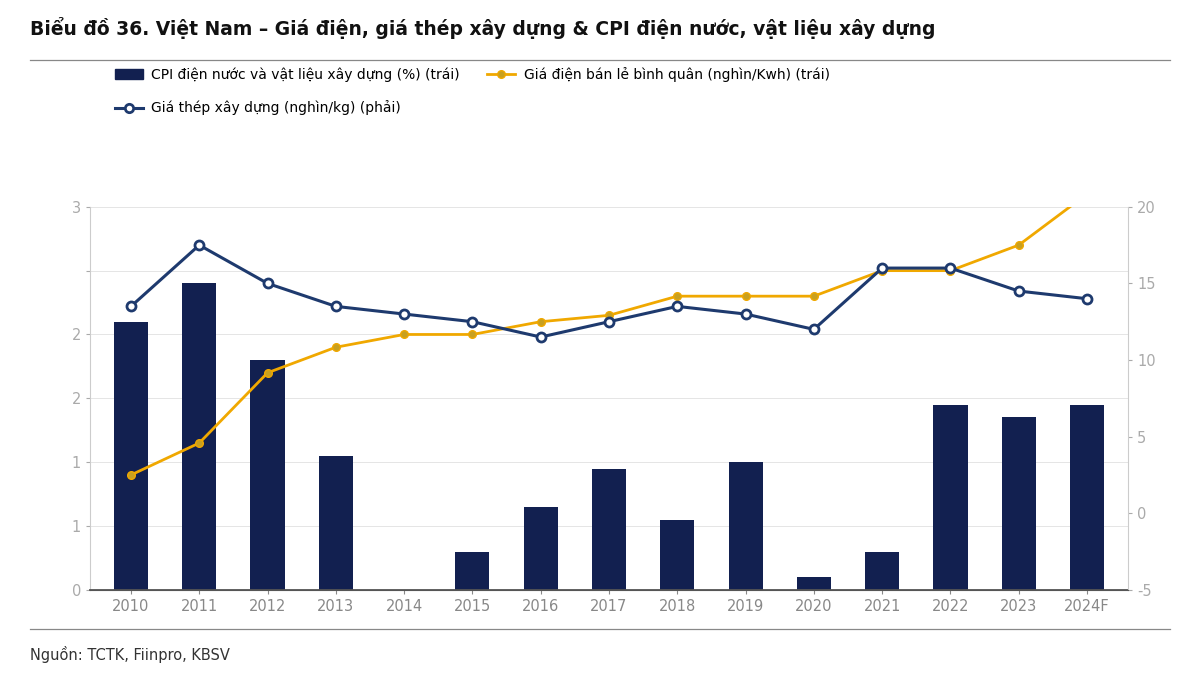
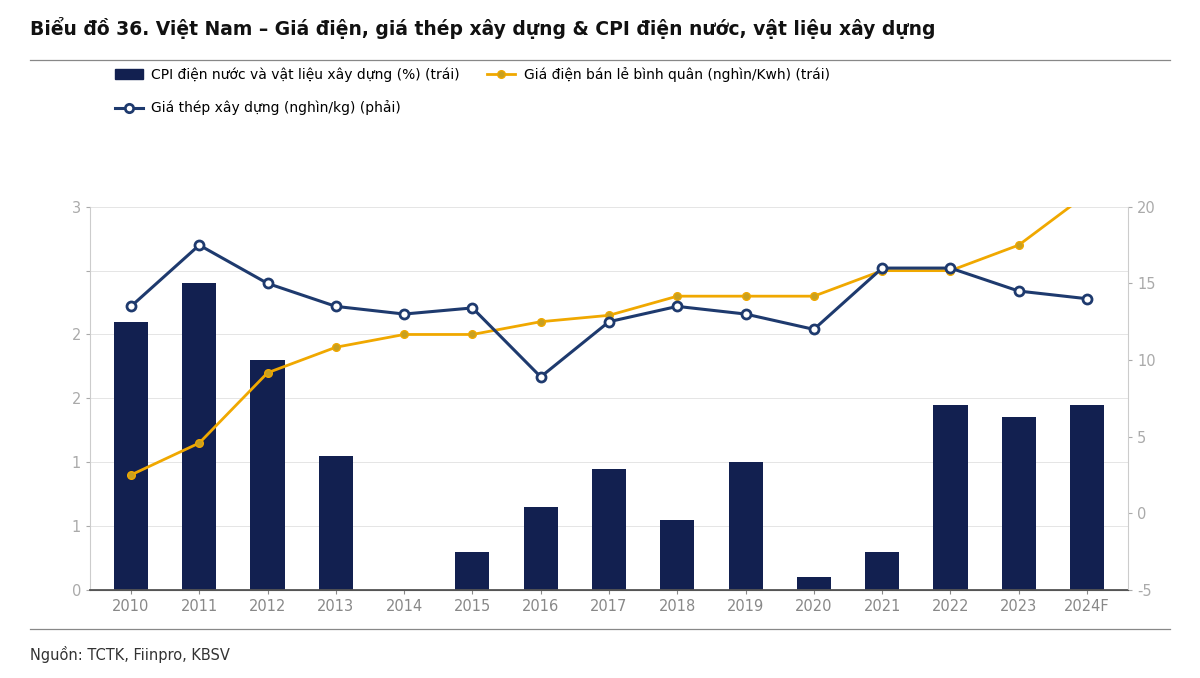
Giá thép xây dựng (nghìn/kg) (phải)/2015: 12.5 -> 13.4
Giá thép xây dựng (nghìn/kg) (phải)/2016: 11.5 -> 8.9
